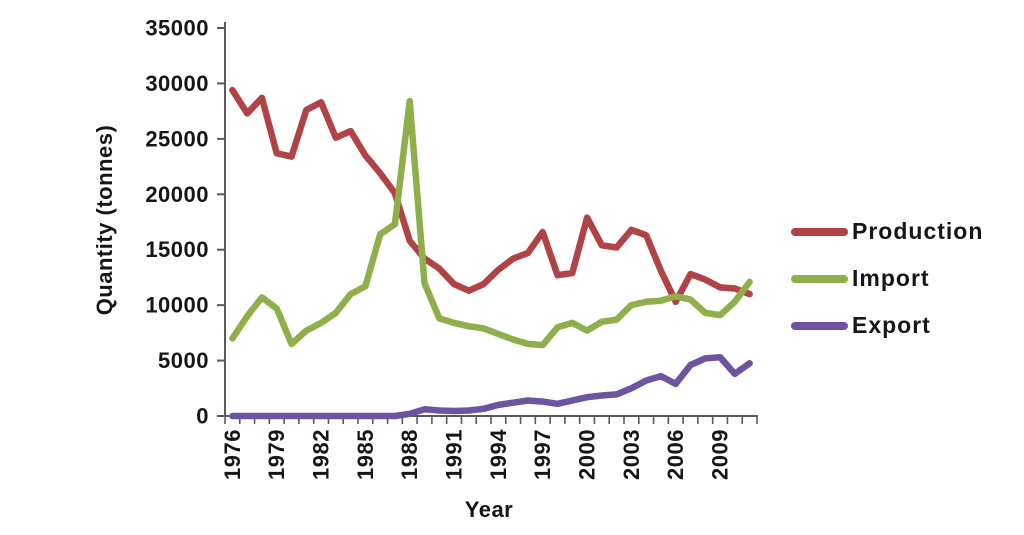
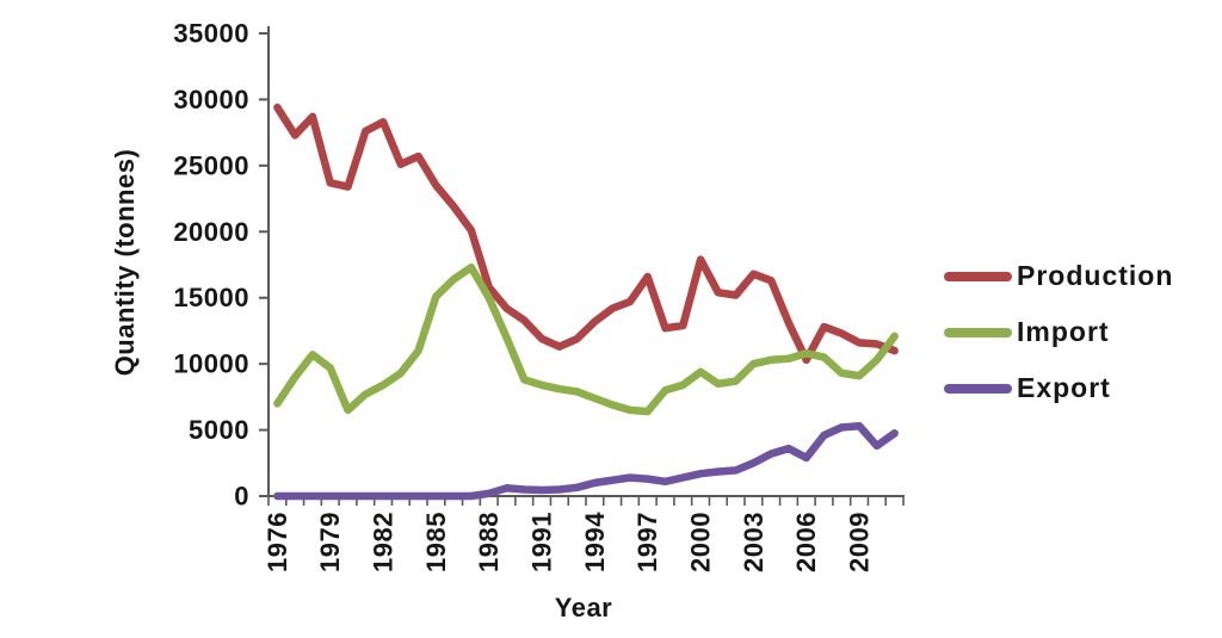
Import/1985: 11700 -> 15100
Import/1988: 28400 -> 15000
Import/2000: 7700 -> 9400
